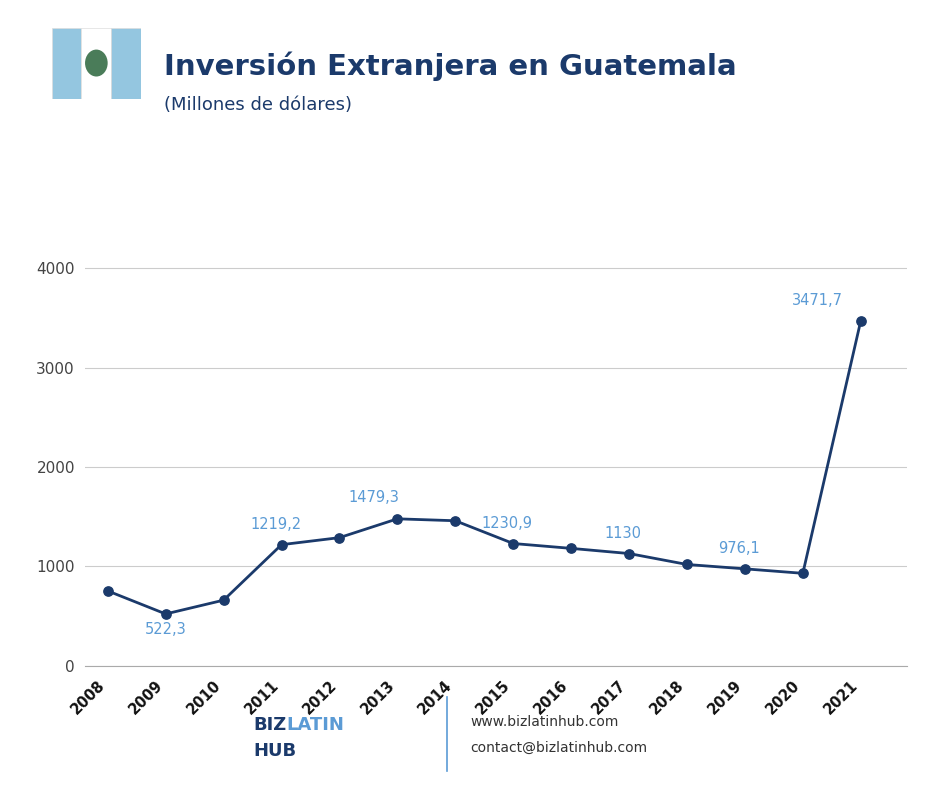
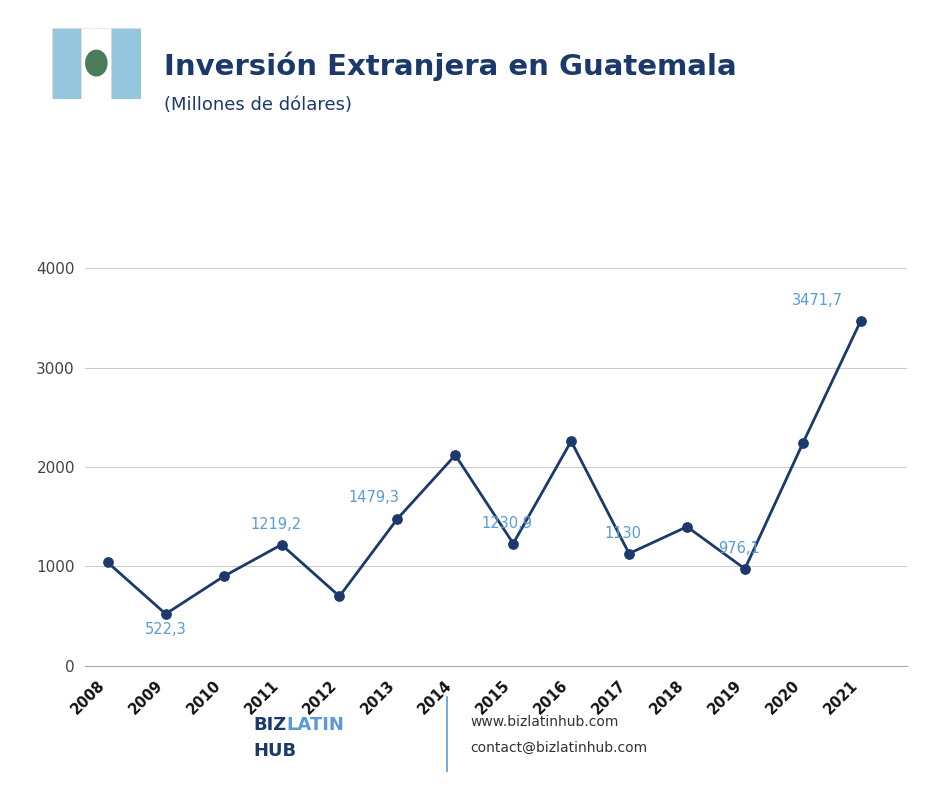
2008: 750 -> 1040
2010: 660 -> 900
2012: 1290 -> 700
2014: 1460 -> 2120
2016: 1180 -> 2260
2018: 1020 -> 1400
2020: 930 -> 2240
